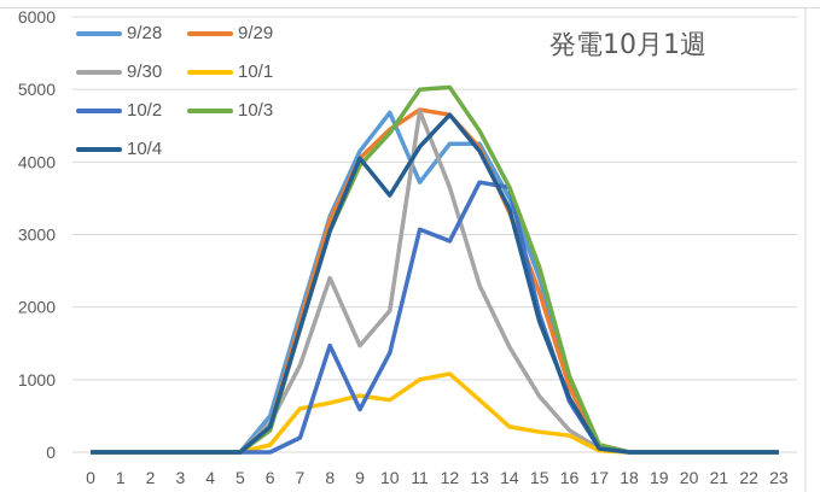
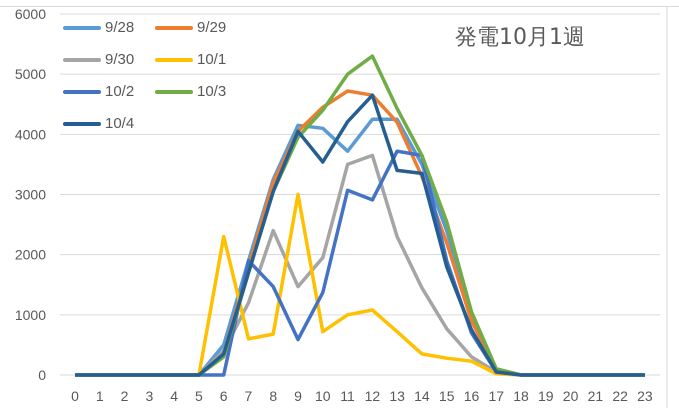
10/1/6: 100 -> 2300
10/2/7: 200 -> 1900
10/1/9: 800 -> 3000
9/28/10: 4700 -> 4100
9/30/11: 4700 -> 3500
10/3/12: 5000 -> 5300
10/4/13: 4200 -> 3400
